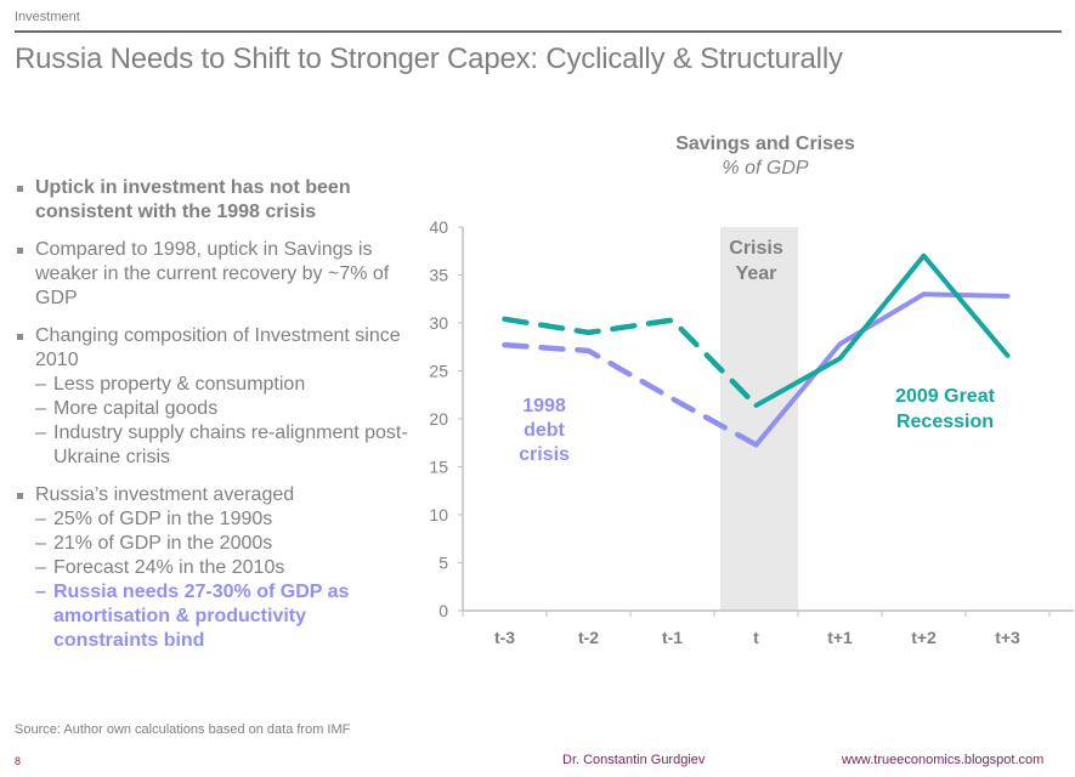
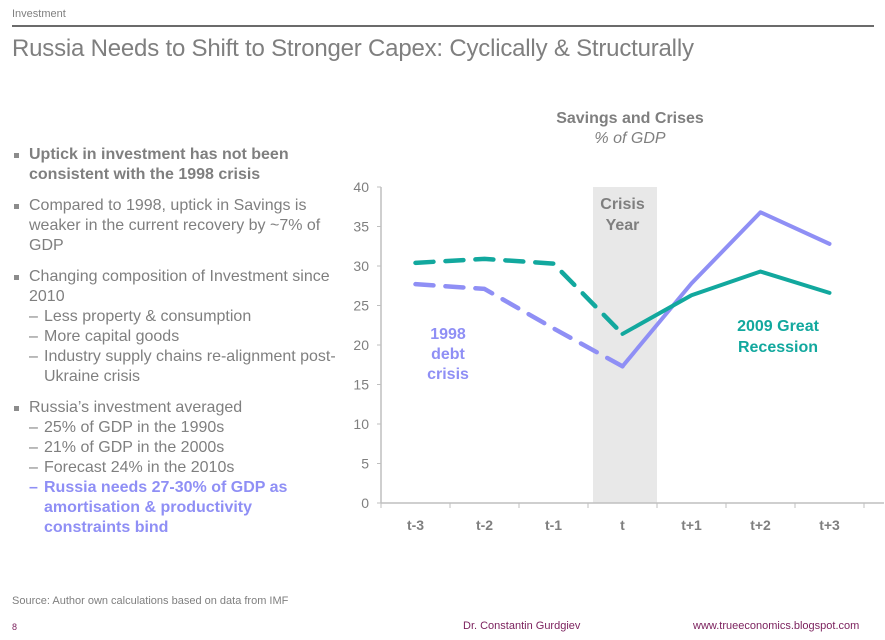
2009 Great Recession/t-2: 29 -> 31
1998 debt crisis/t+2: 33 -> 37
2009 Great Recession/t+2: 37 -> 29
